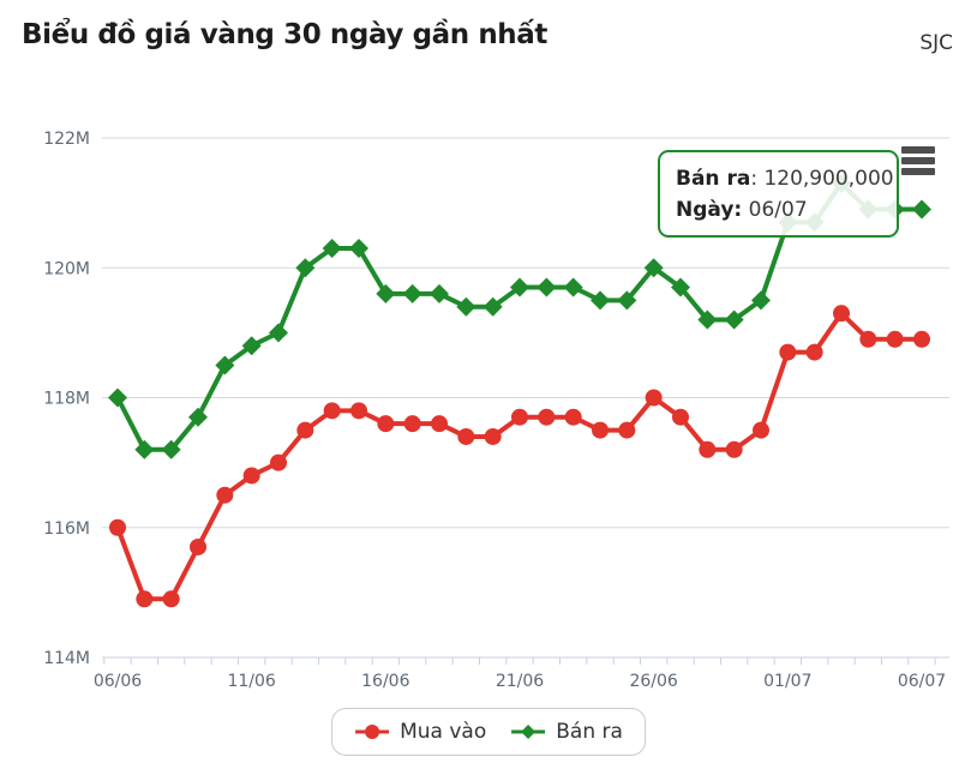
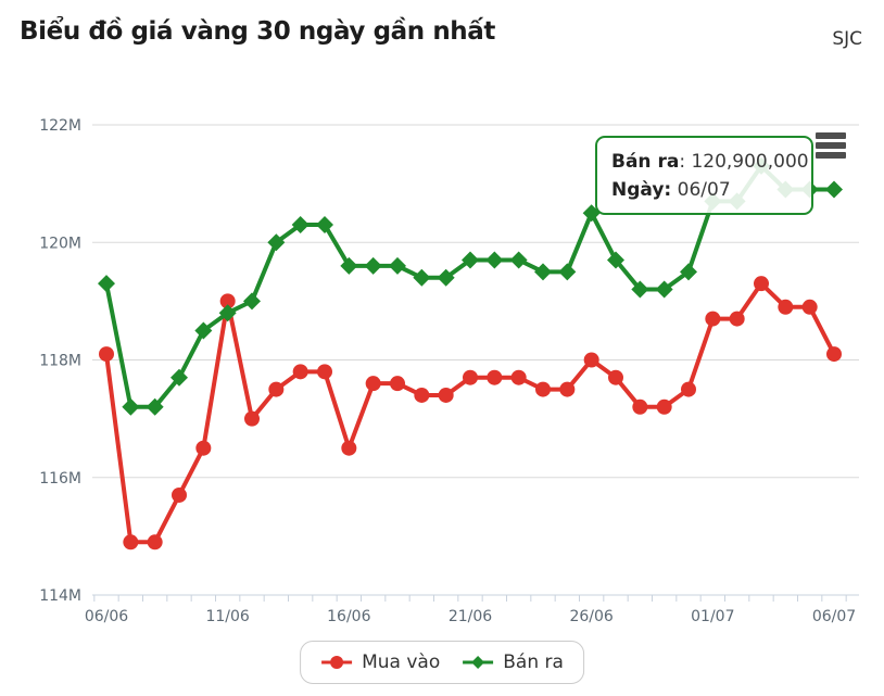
Mua vào/06/06: 116.0M -> 118.1M
Bán ra/06/06: 118.0M -> 119.3M
Mua vào/11/06: 116.8M -> 119.0M
Mua vào/16/06: 117.6M -> 116.5M
Bán ra/26/06: 120.0M -> 120.5M
Mua vào/06/07: 118.9M -> 118.1M
